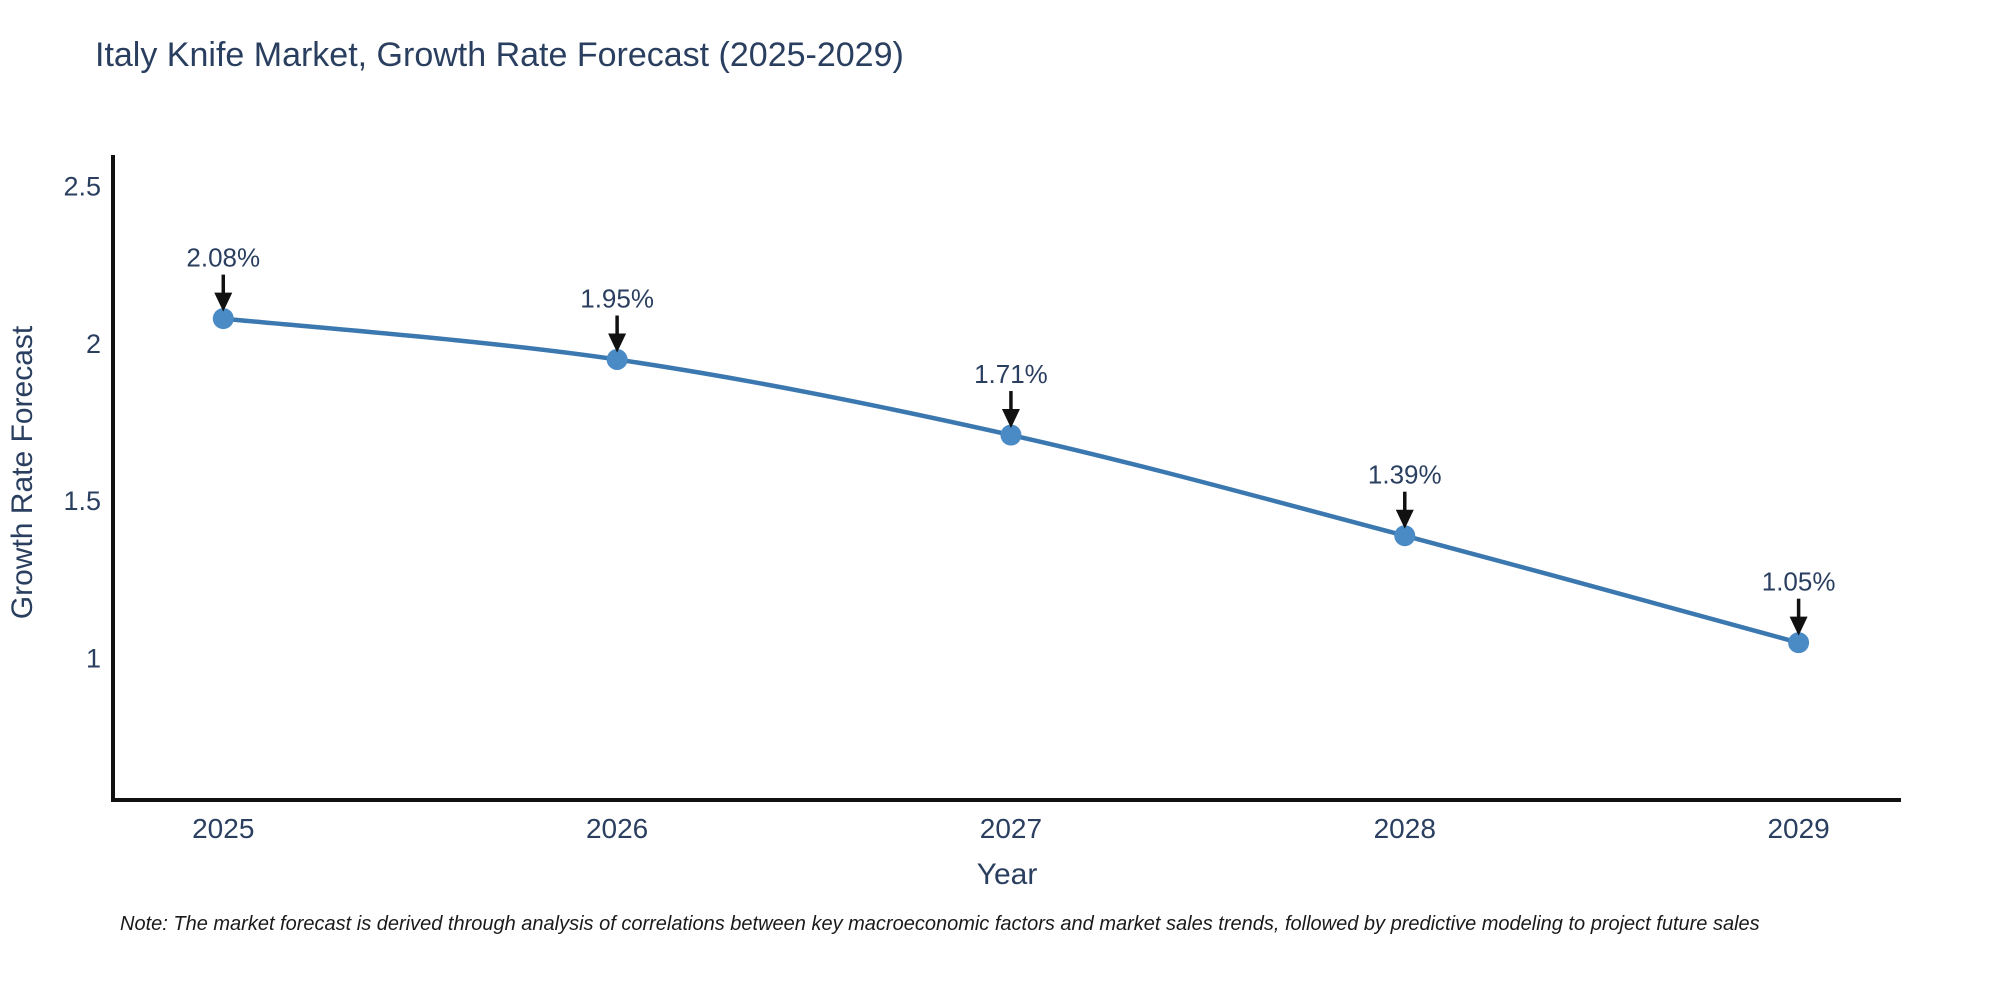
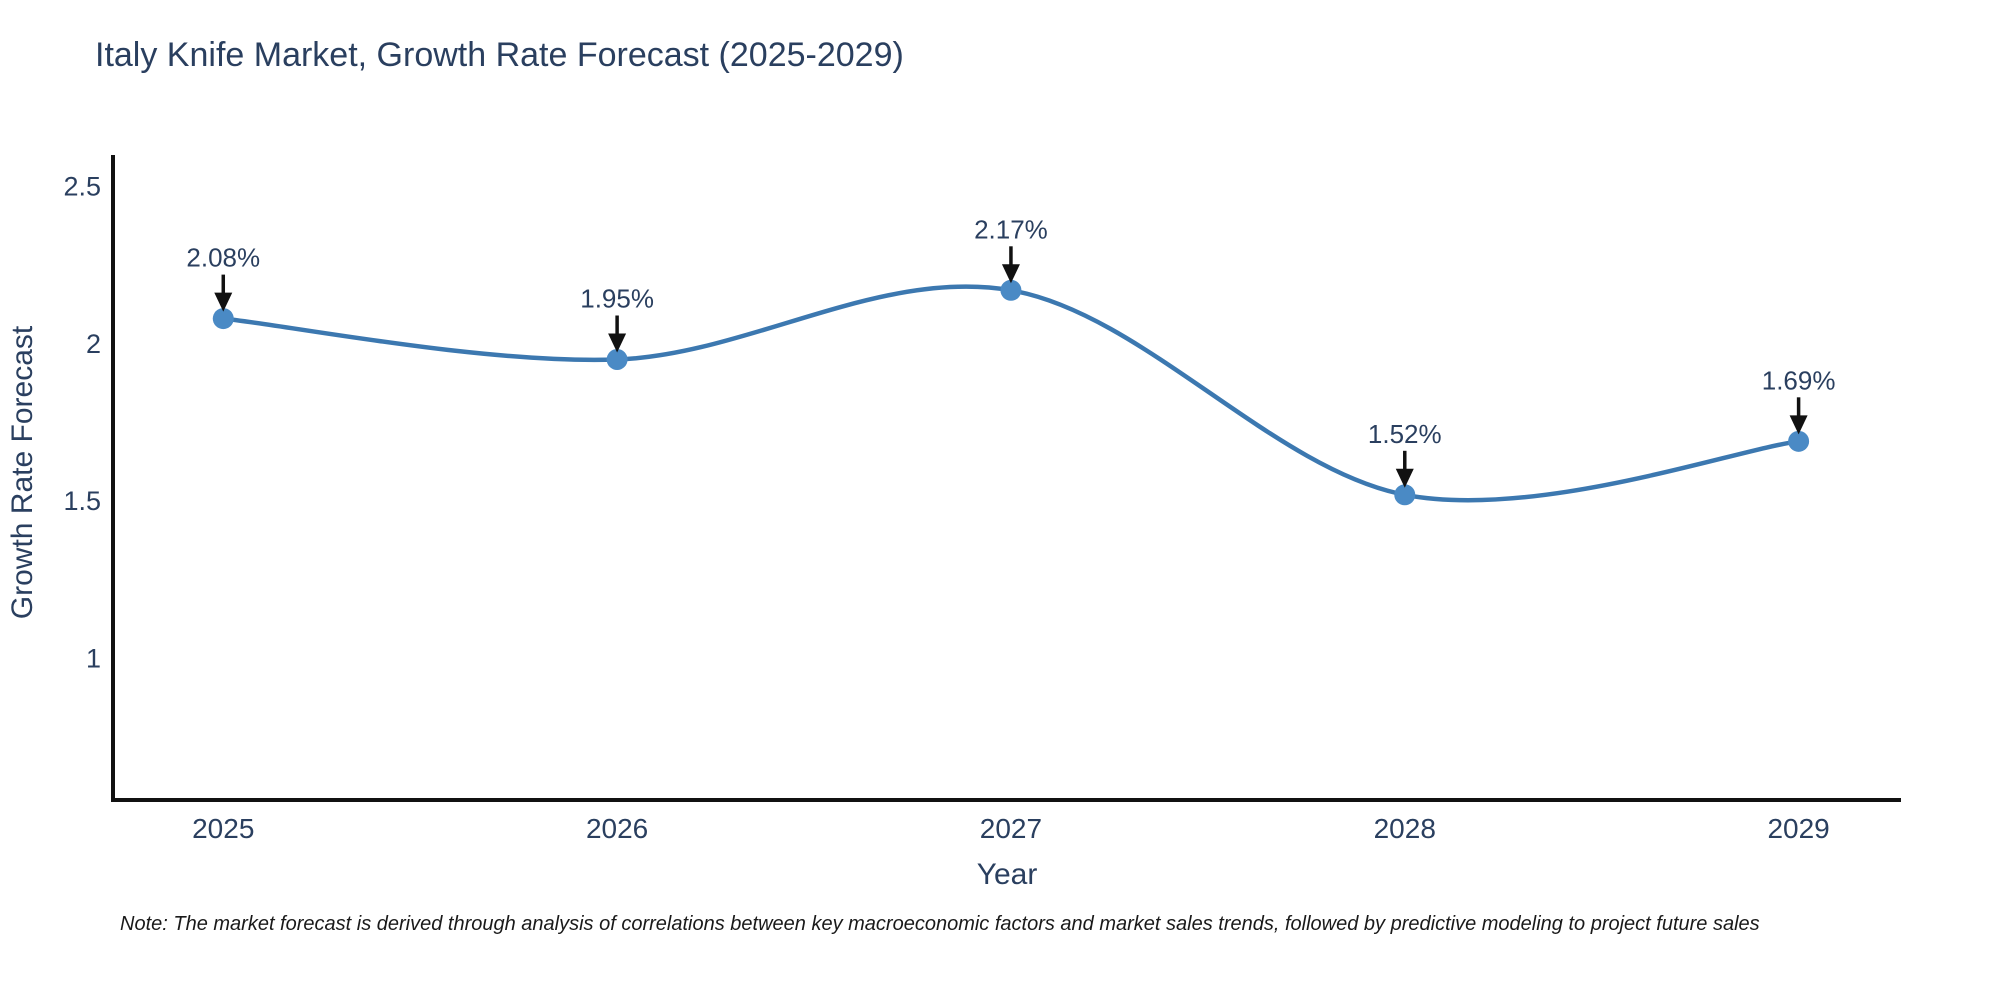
2027: 1.71% -> 2.17%
2028: 1.39% -> 1.52%
2029: 1.05% -> 1.69%
